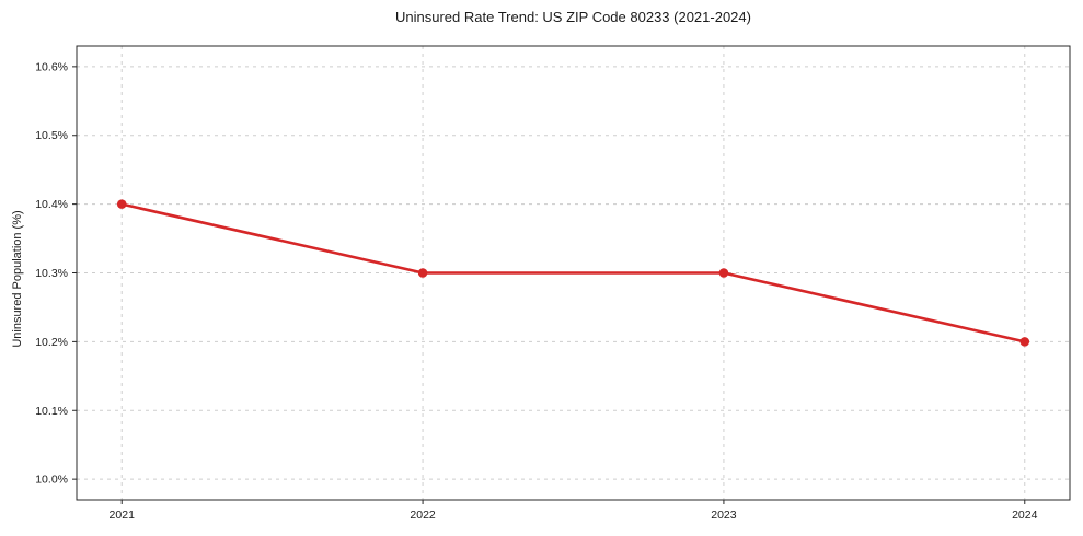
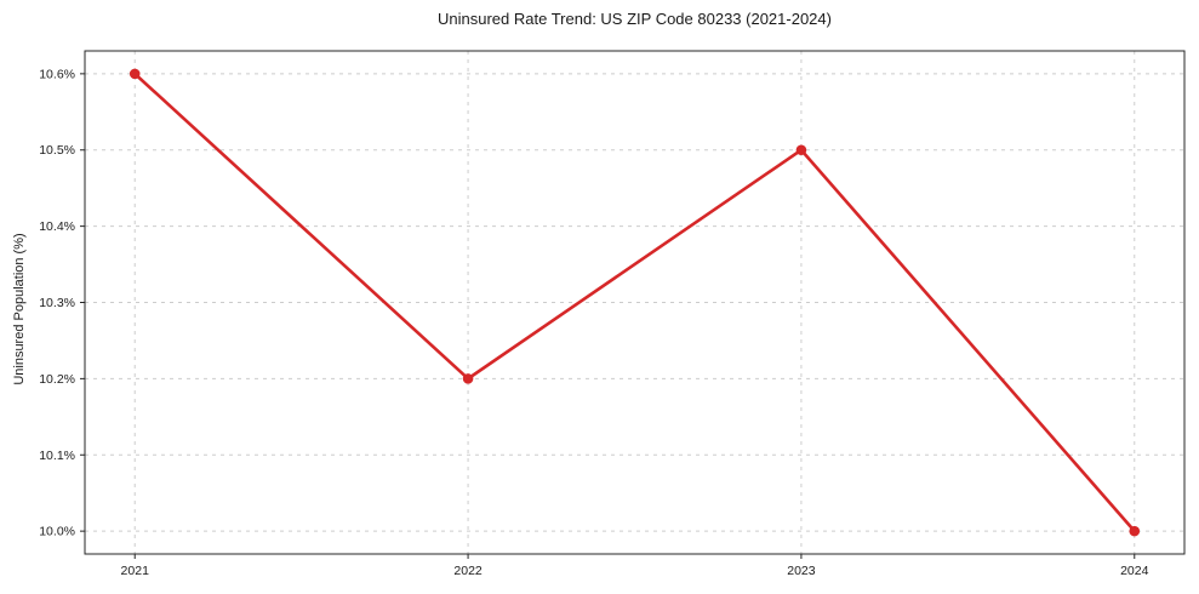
2021: 10.4% -> 10.6%
2022: 10.3% -> 10.2%
2023: 10.3% -> 10.5%
2024: 10.2% -> 10.0%
